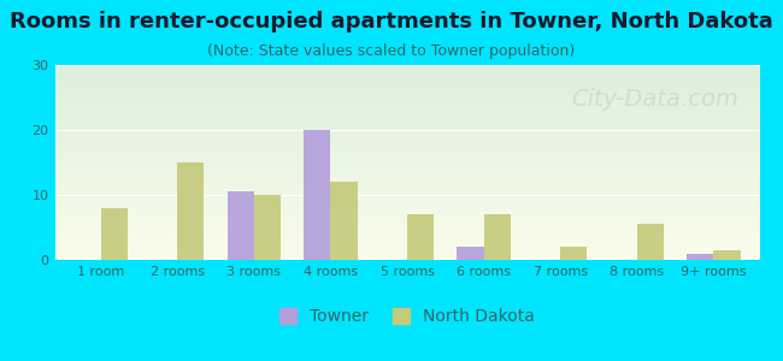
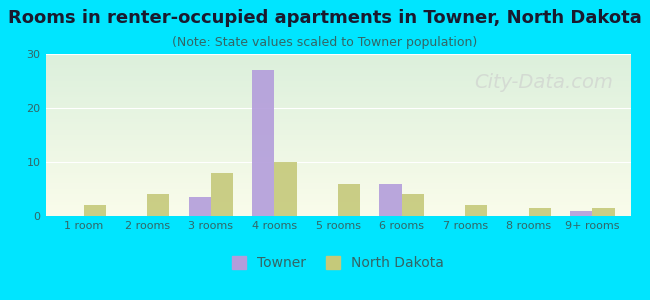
North Dakota/1 room: 8.0 -> 2.0
North Dakota/2 rooms: 15.0 -> 4.0
Towner/3 rooms: 10.6 -> 3.5
North Dakota/3 rooms: 10.0 -> 8.0
Towner/4 rooms: 20.0 -> 27.0
North Dakota/4 rooms: 12.0 -> 10.0
North Dakota/5 rooms: 7.0 -> 6.0
Towner/6 rooms: 2.0 -> 6.0
North Dakota/6 rooms: 7.0 -> 4.0
North Dakota/8 rooms: 5.6 -> 1.5
